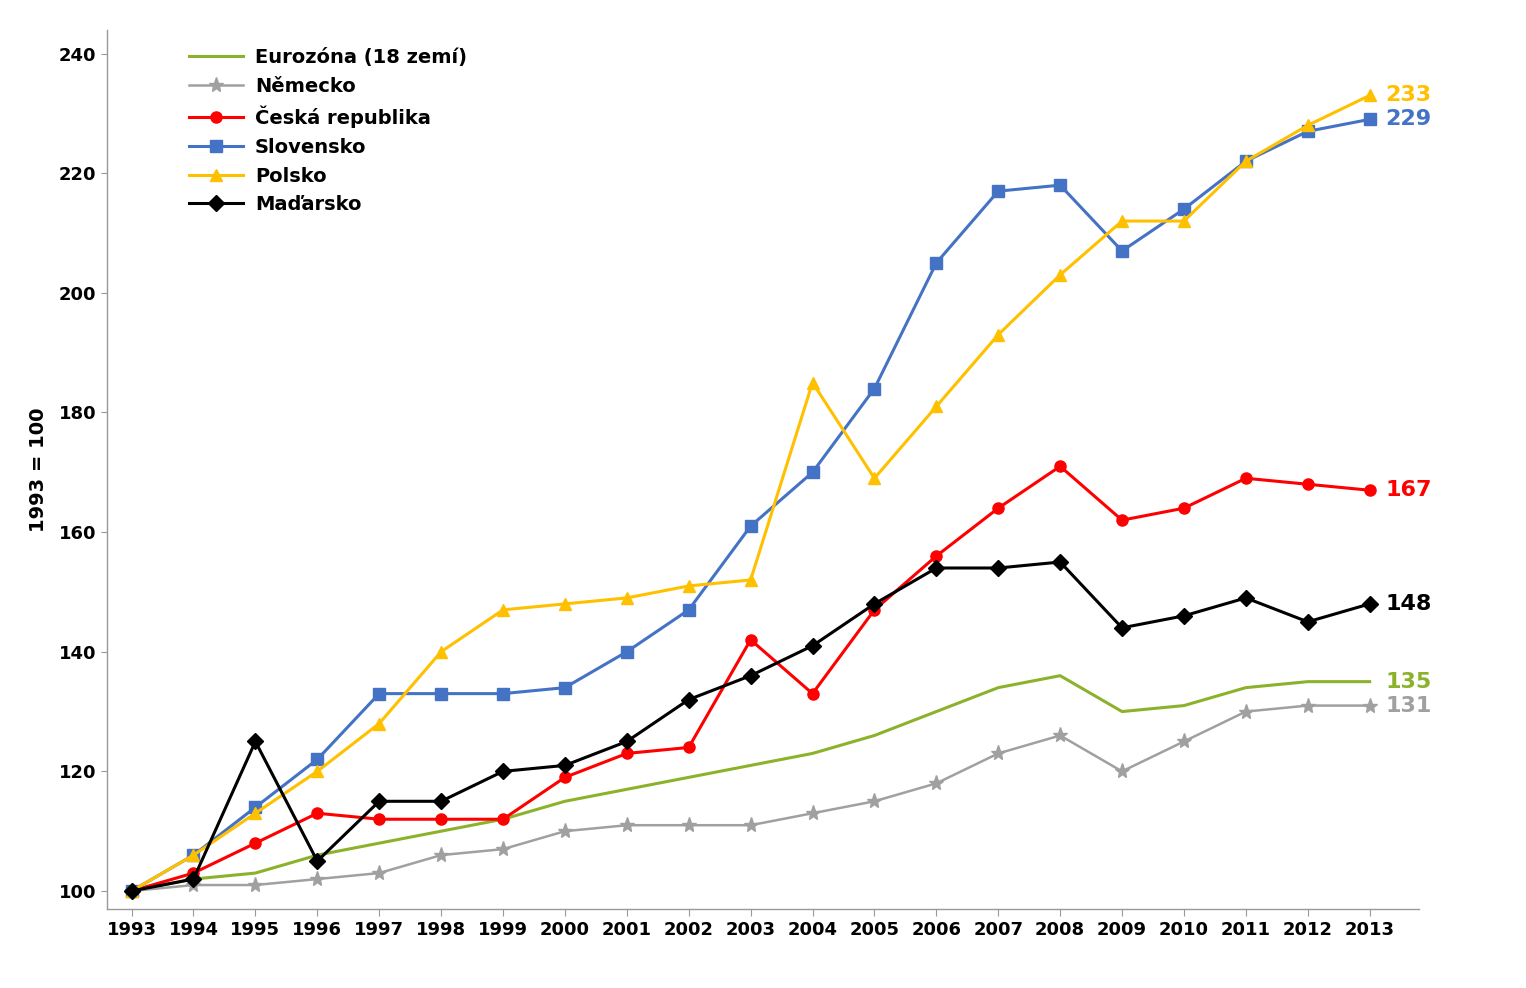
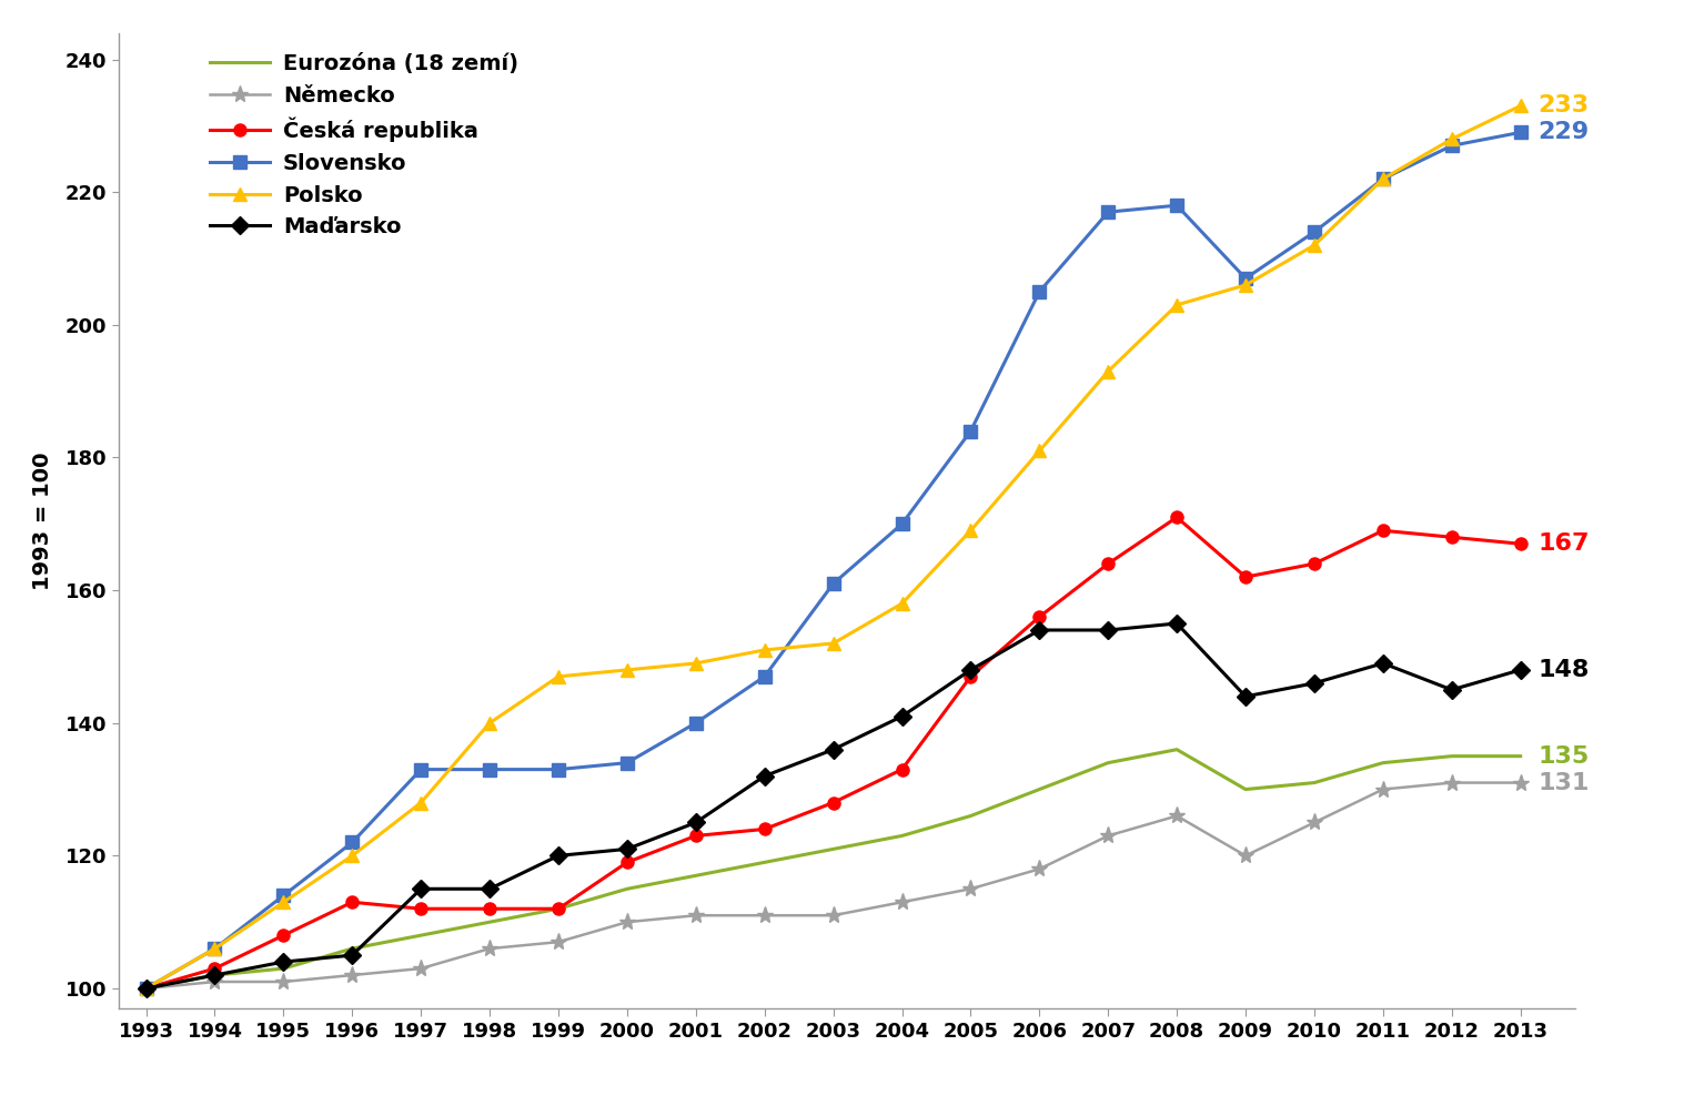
Maďarsko/1995: 125 -> 104
Česká republika/2003: 142 -> 128
Polsko/2004: 185 -> 158
Polsko/2009: 212 -> 206
